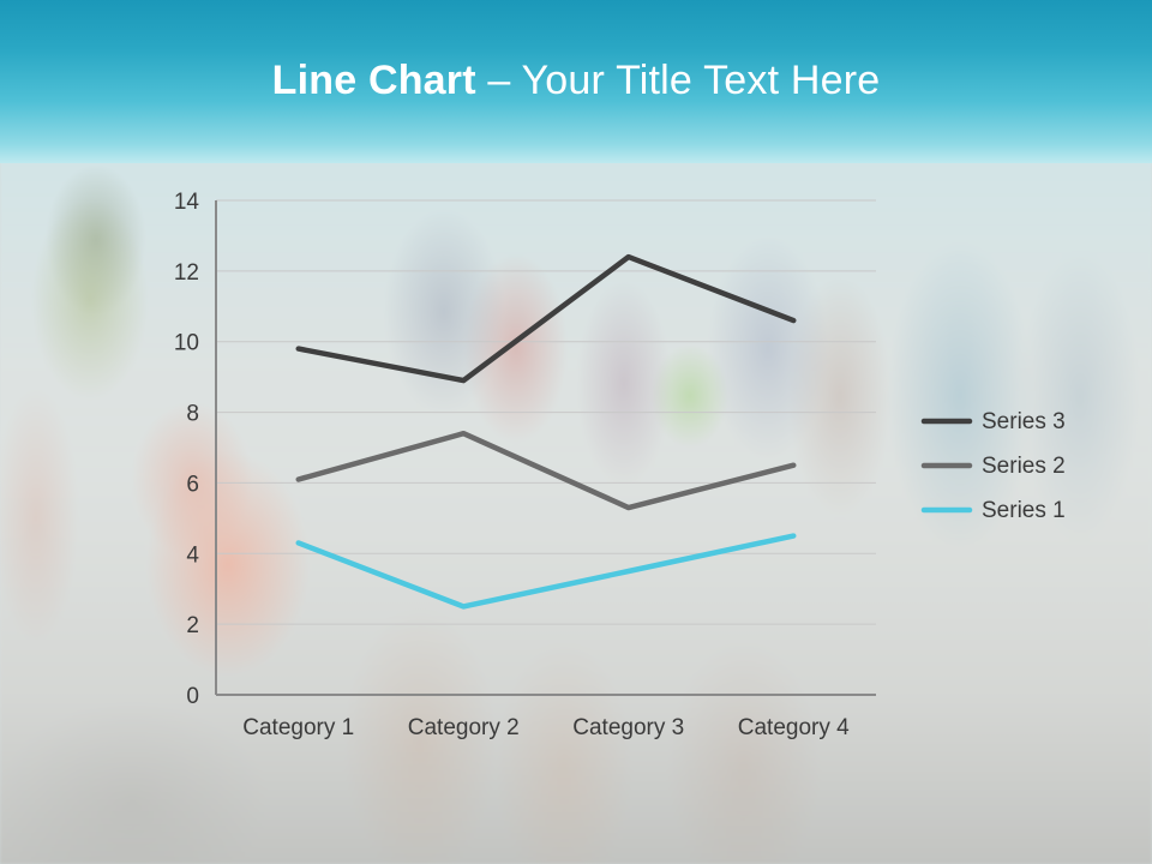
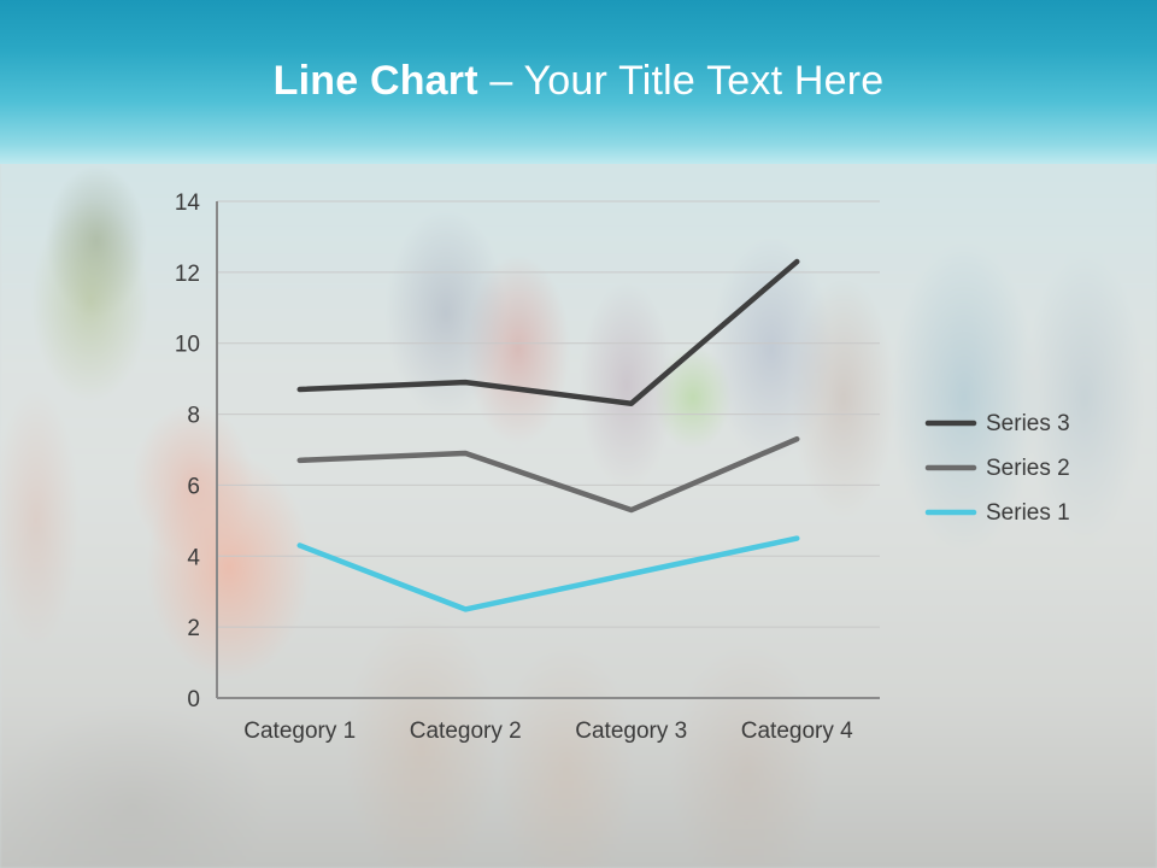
Series 2/Category 1: 6.1 -> 6.7
Series 3/Category 1: 9.8 -> 8.7
Series 2/Category 2: 7.4 -> 6.9
Series 3/Category 3: 12.4 -> 8.3
Series 2/Category 4: 6.5 -> 7.3
Series 3/Category 4: 10.6 -> 12.3
